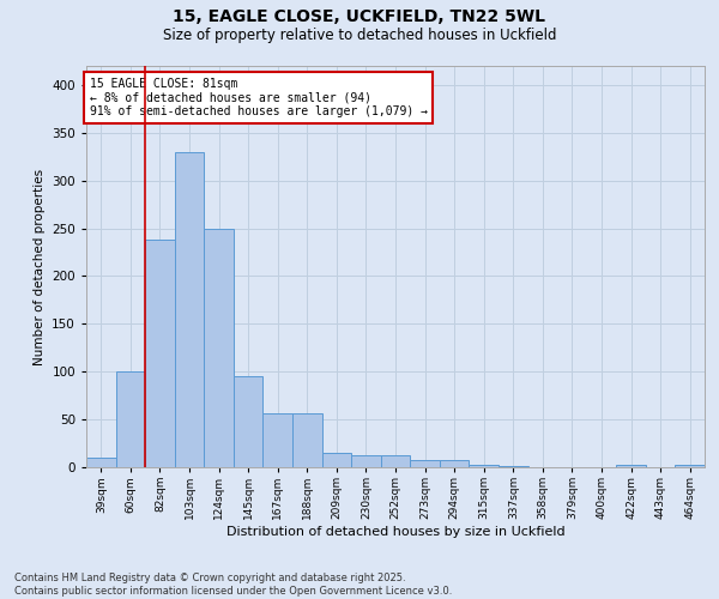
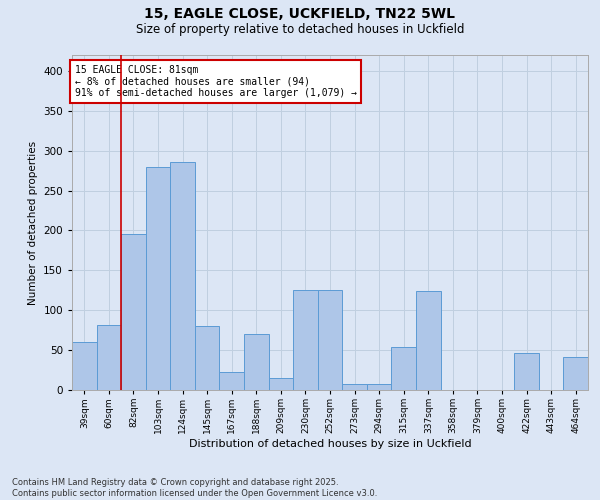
39sqm: 10 -> 60
60sqm: 100 -> 82
82sqm: 238 -> 196
103sqm: 330 -> 280
124sqm: 250 -> 286
145sqm: 95 -> 80
167sqm: 57 -> 22
188sqm: 57 -> 70
230sqm: 13 -> 126
252sqm: 13 -> 126
315sqm: 2 -> 54
337sqm: 1 -> 124
422sqm: 2 -> 46
464sqm: 2 -> 42
